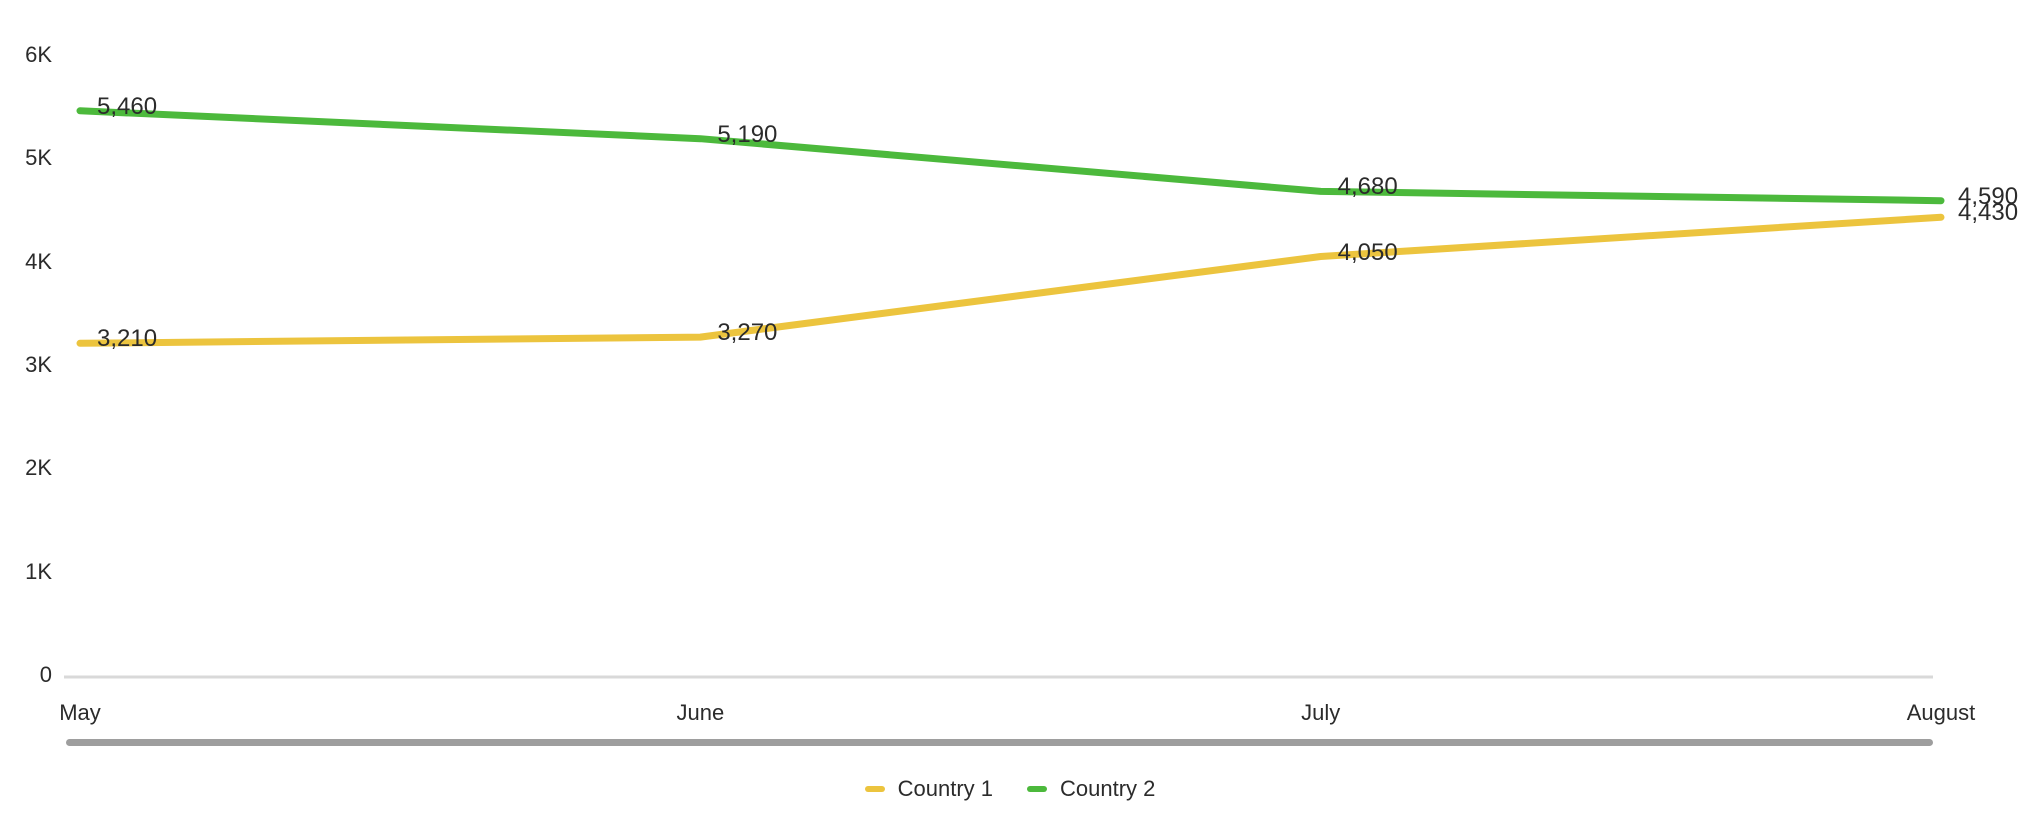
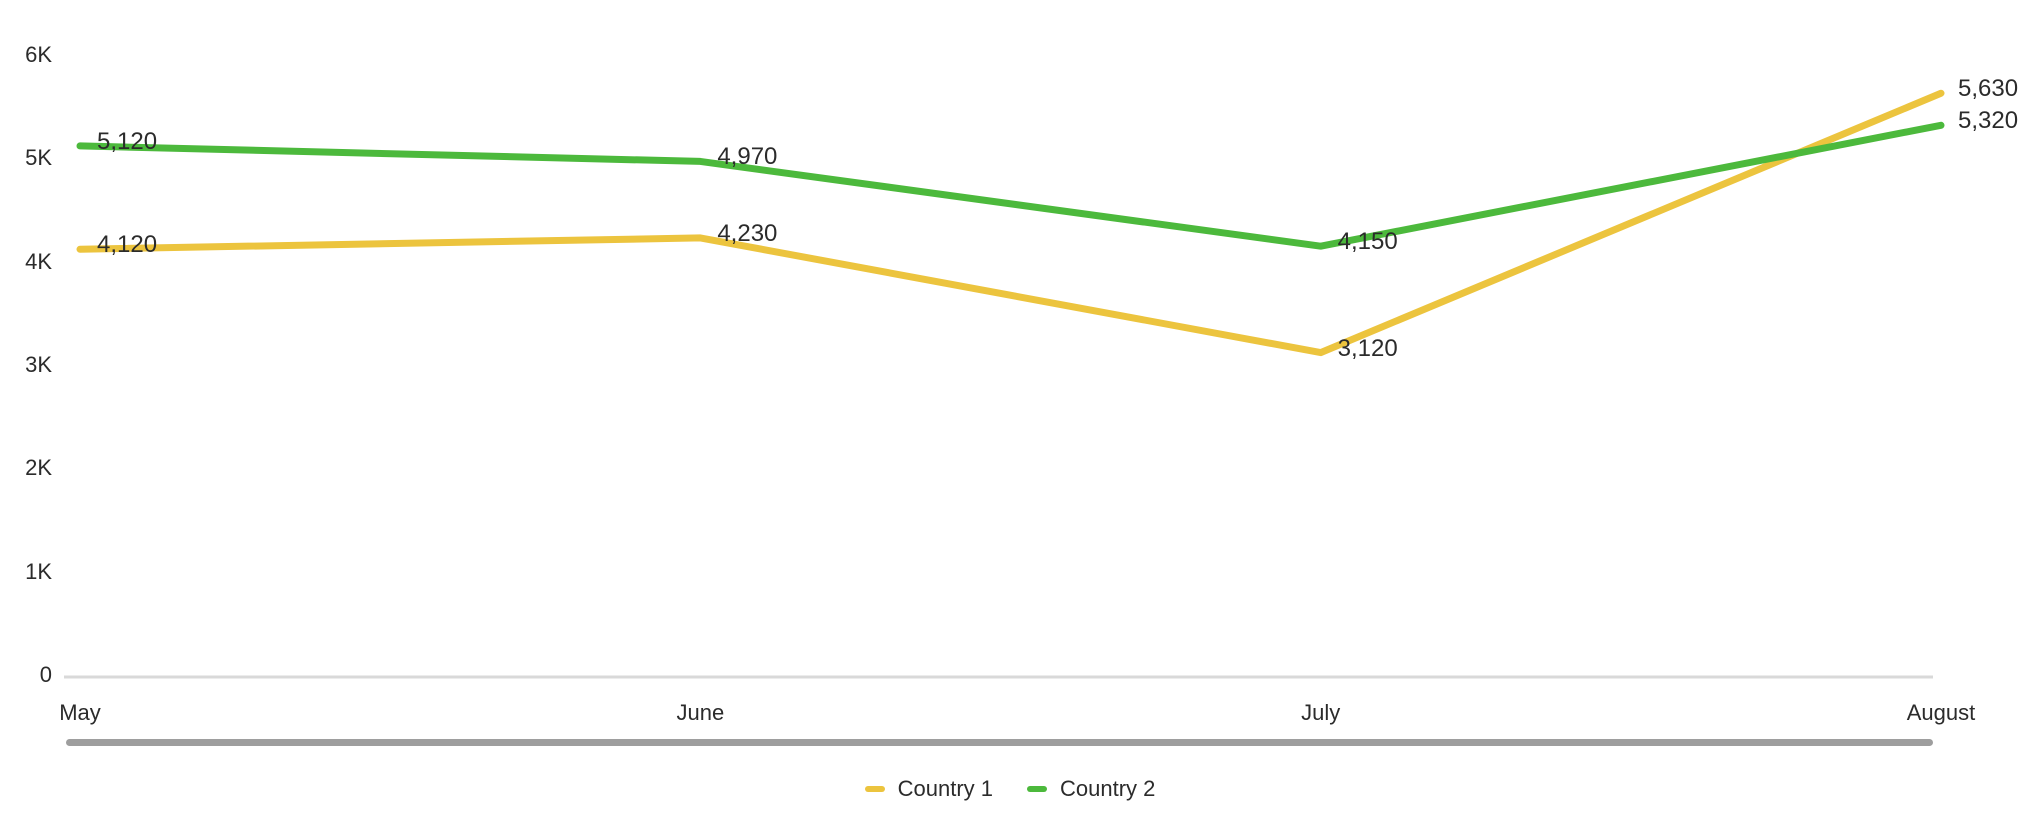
Country 1/May: 3,210 -> 4,120
Country 2/May: 5,460 -> 5,120
Country 1/June: 3,270 -> 4,230
Country 2/June: 5,190 -> 4,970
Country 1/July: 4,050 -> 3,120
Country 2/July: 4,680 -> 4,150
Country 1/August: 4,430 -> 5,630
Country 2/August: 4,590 -> 5,320
